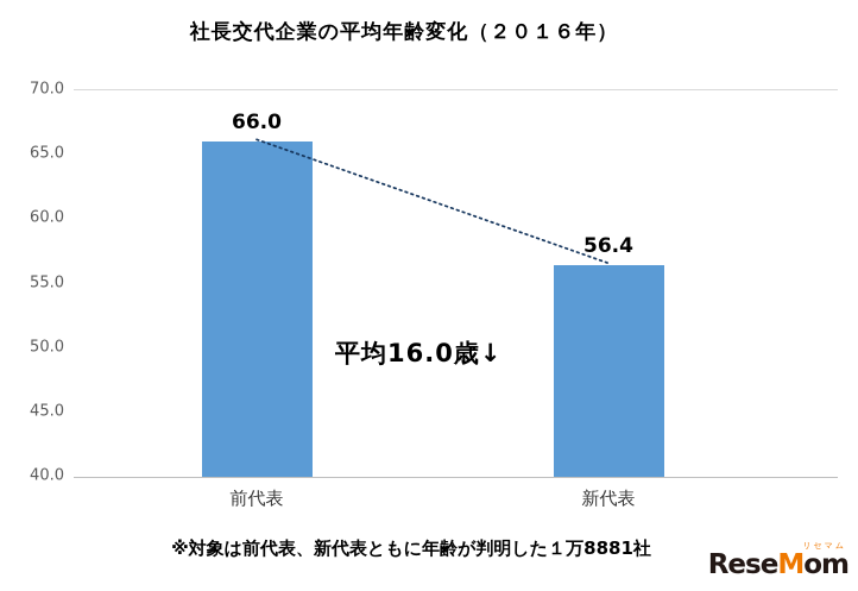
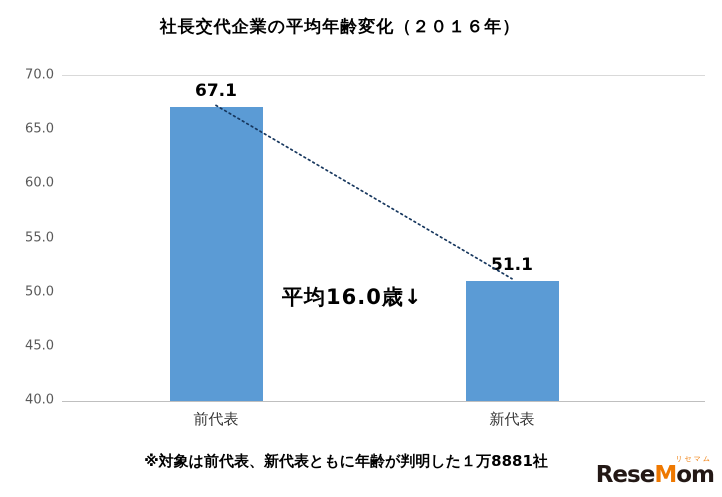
前代表: 66.0 -> 67.1
新代表: 56.4 -> 51.1
